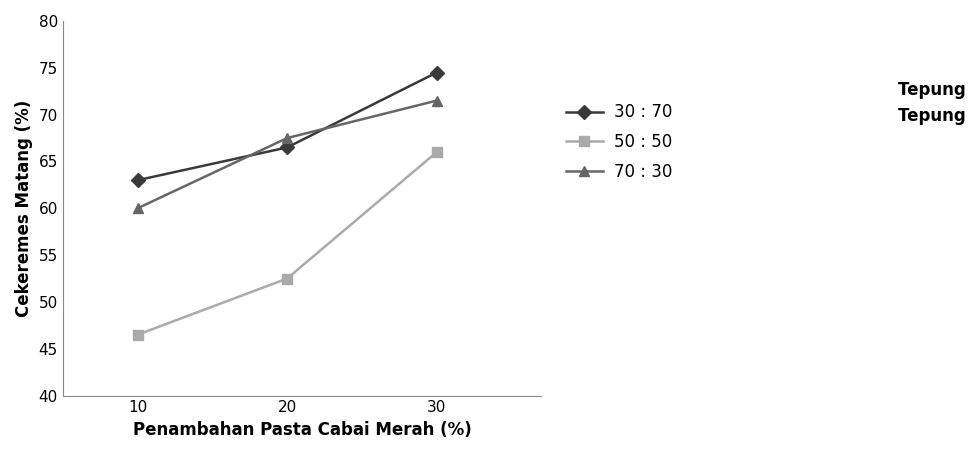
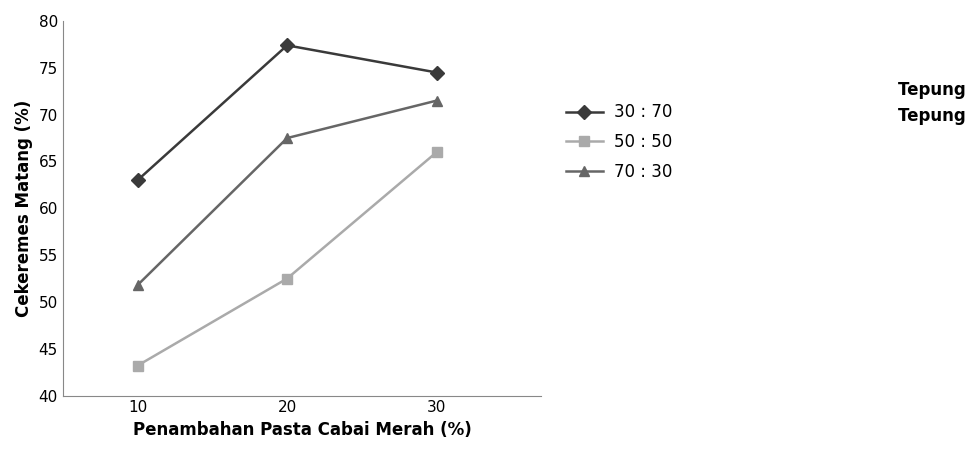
50 : 50/10: 46.5 -> 43.2
70 : 30/10: 60.0 -> 51.8
30 : 70/20: 66.5 -> 77.4
